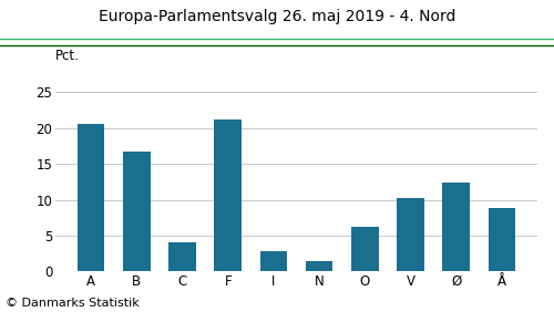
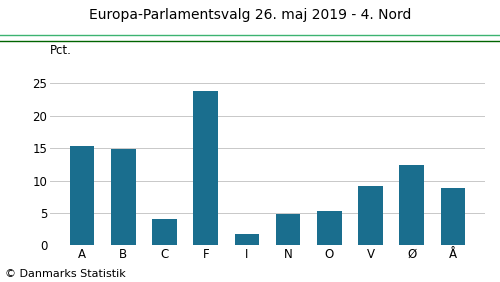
A: 20.6 -> 15.3
B: 16.8 -> 14.9
F: 21.2 -> 23.9
I: 2.8 -> 1.8
N: 1.4 -> 4.9
O: 6.2 -> 5.3
V: 10.2 -> 9.2
